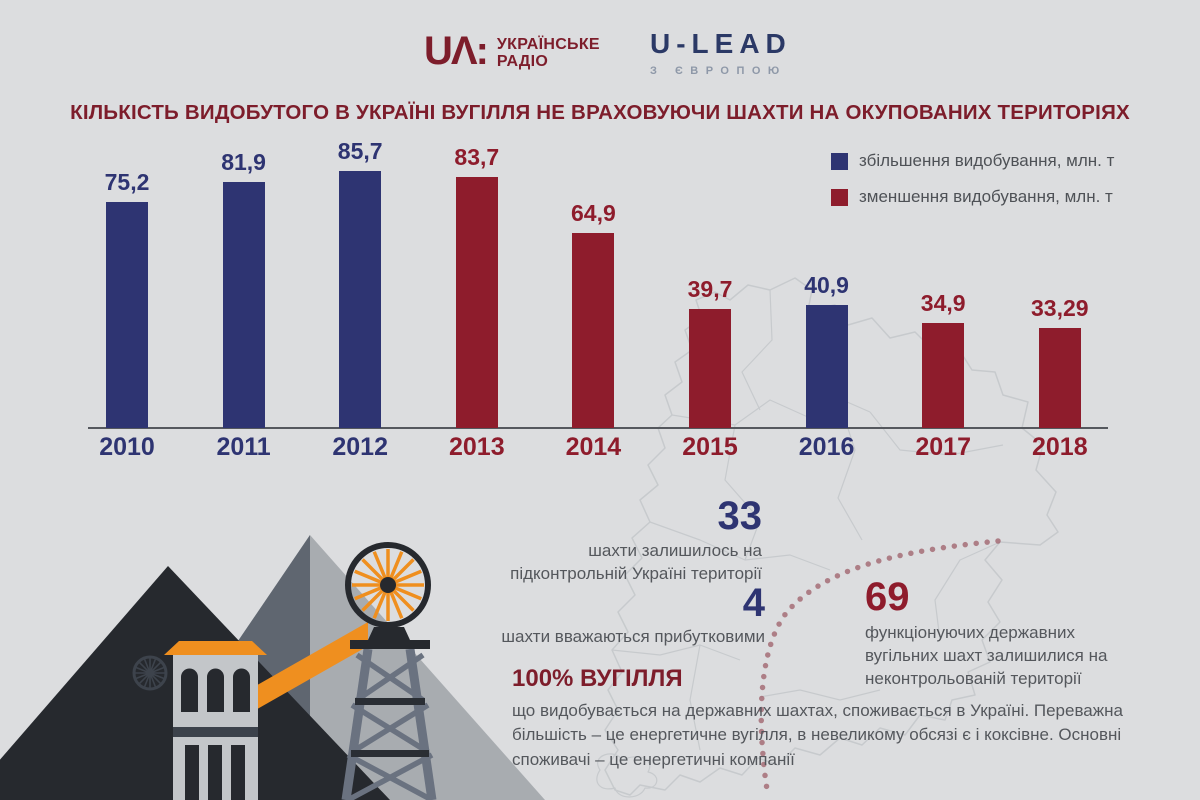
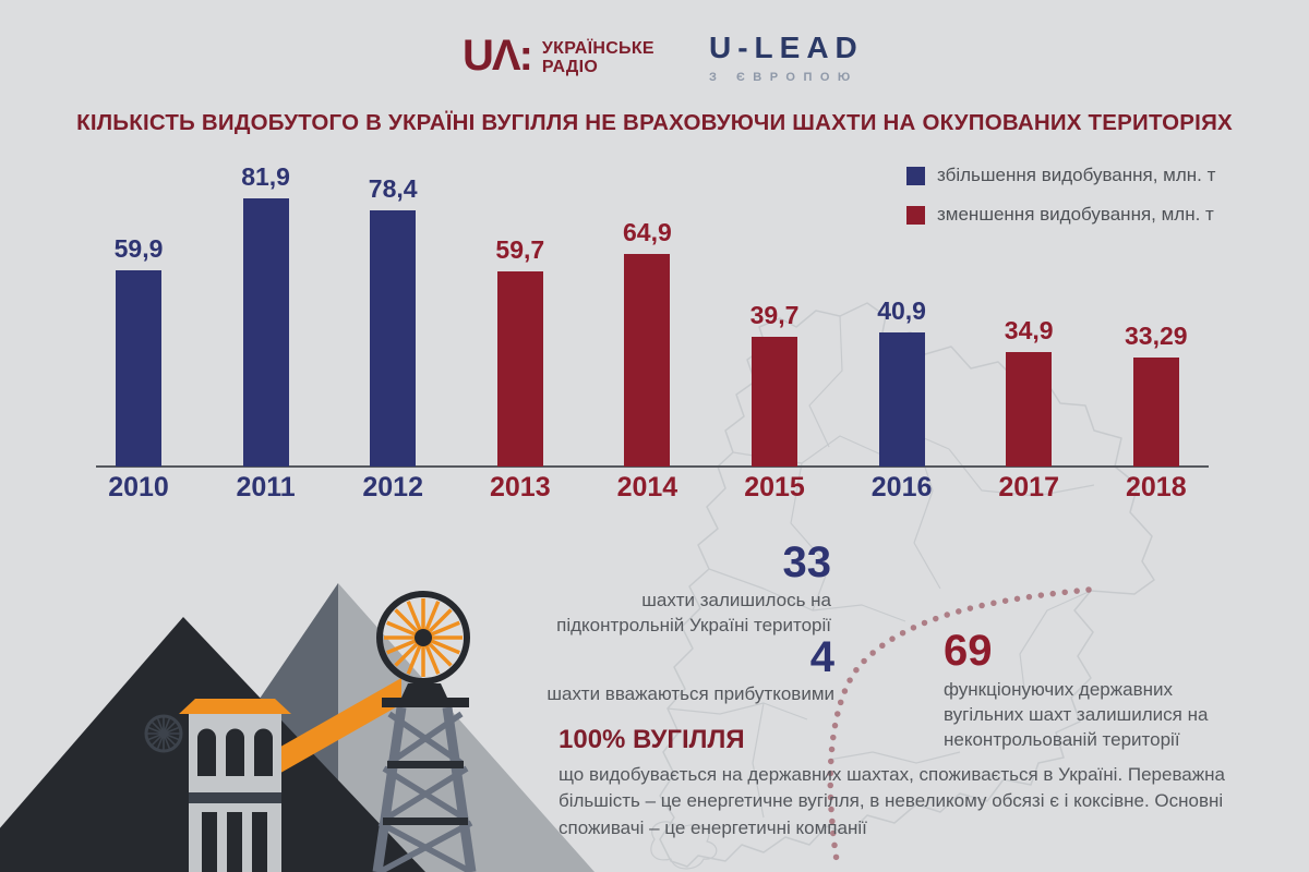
2010: 75,2 -> 59,9
2012: 85,7 -> 78,4
2013: 83,7 -> 59,7
